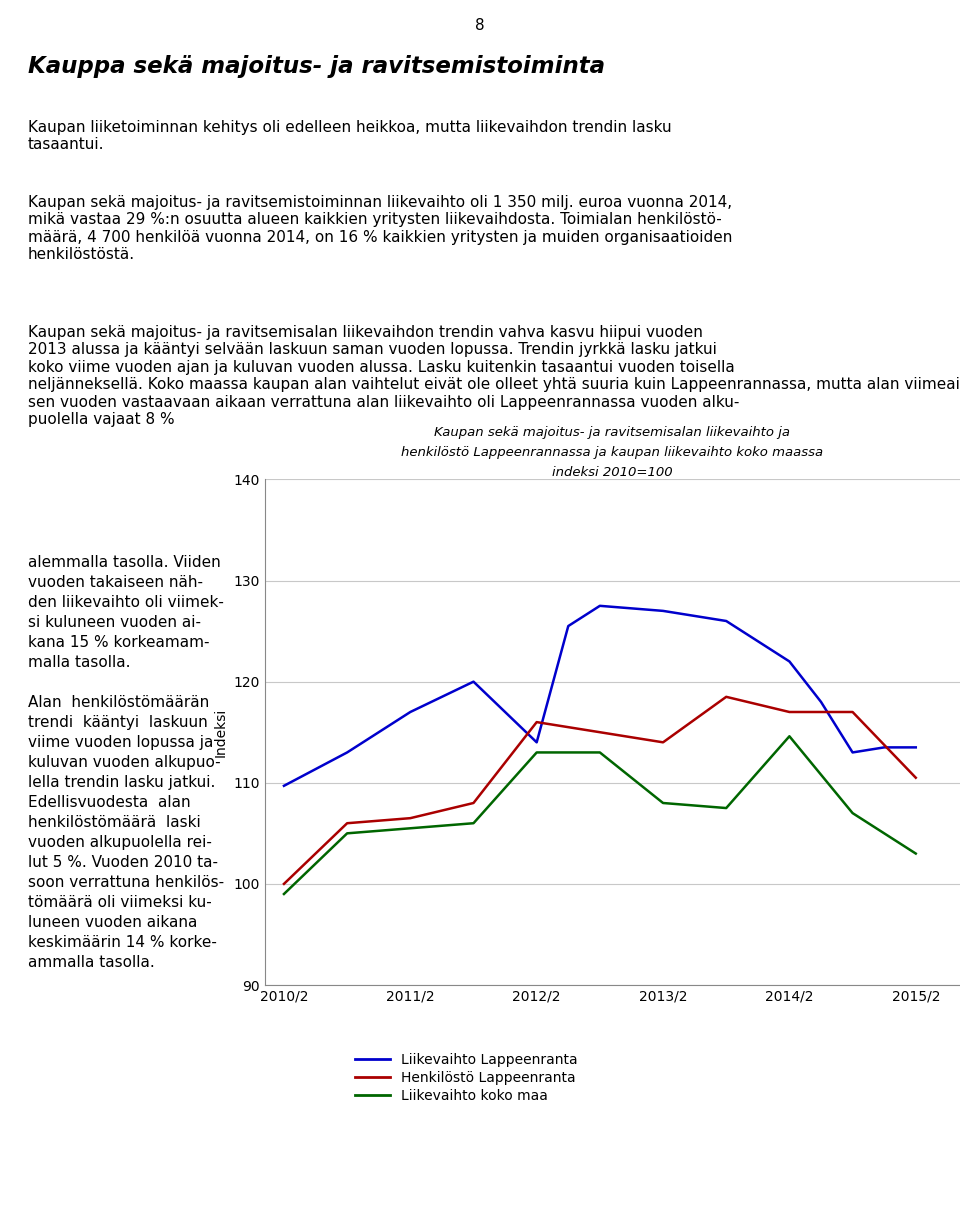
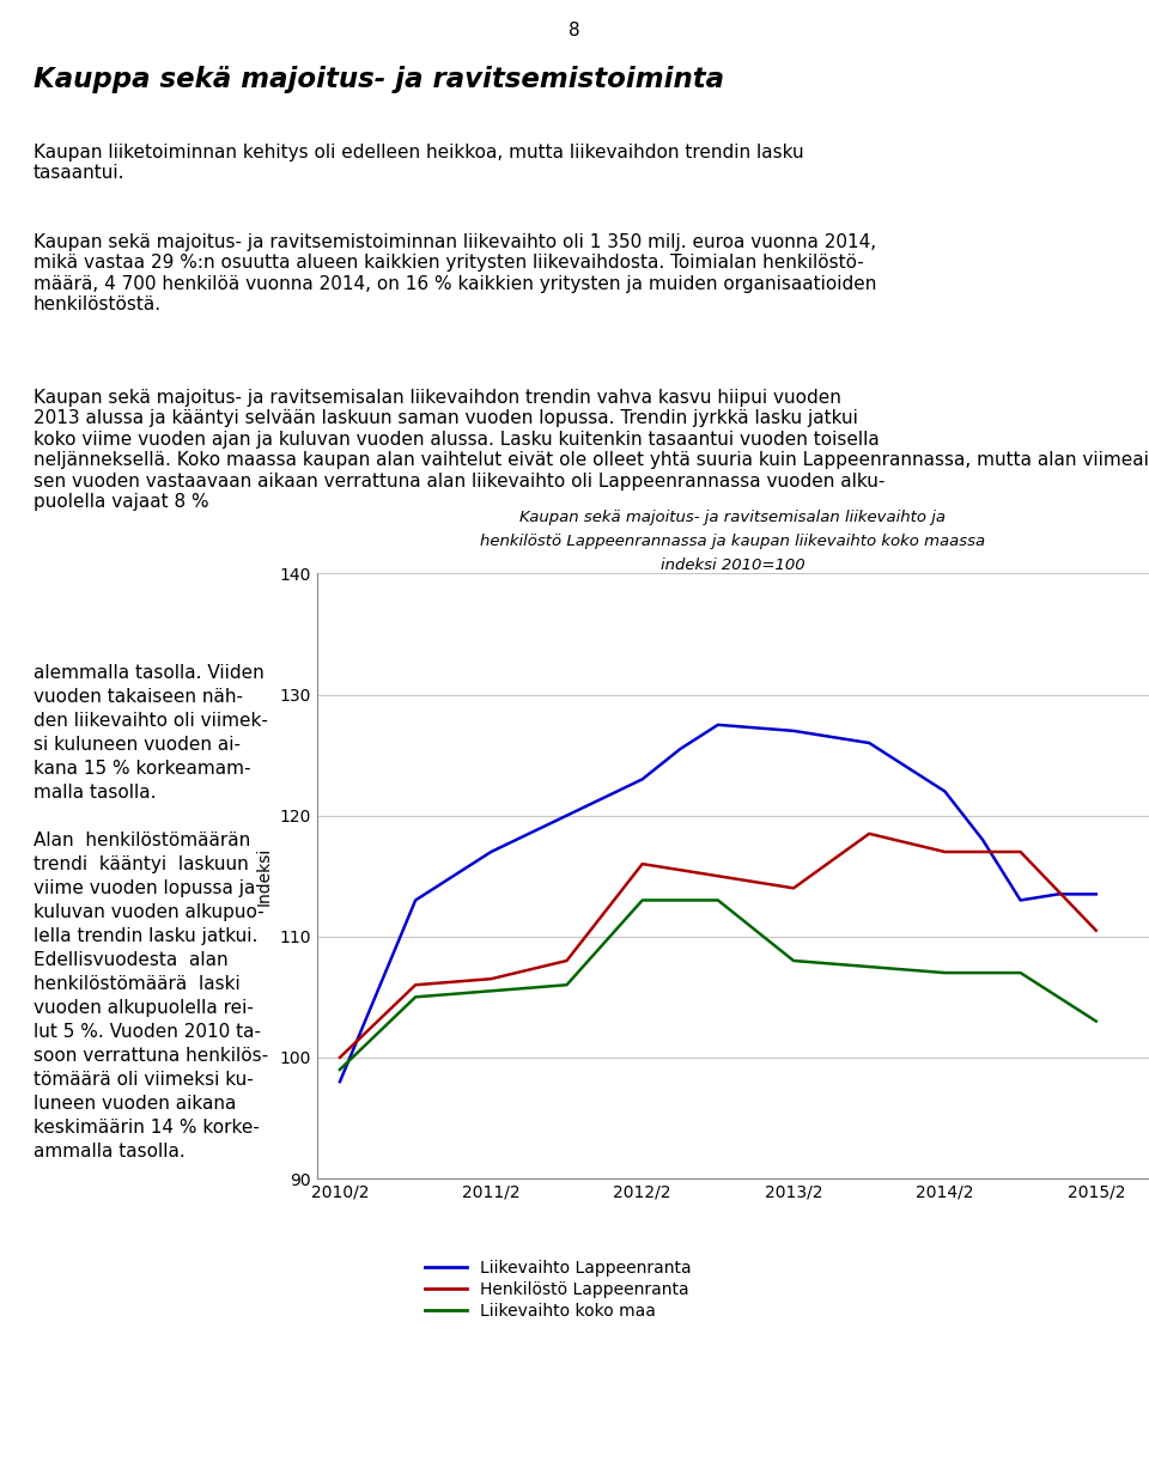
Liikevaihto Lappeenranta/2010/2: 109.7 -> 98.0
Liikevaihto Lappeenranta/2012/2: 114.0 -> 123.0
Liikevaihto koko maa/2014/2: 114.6 -> 107.0
